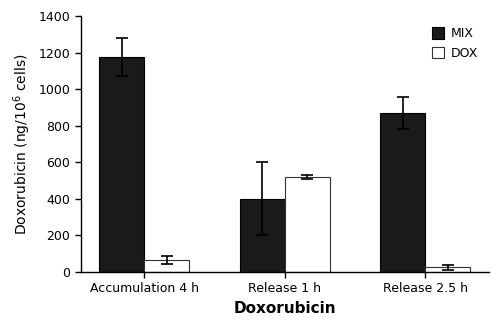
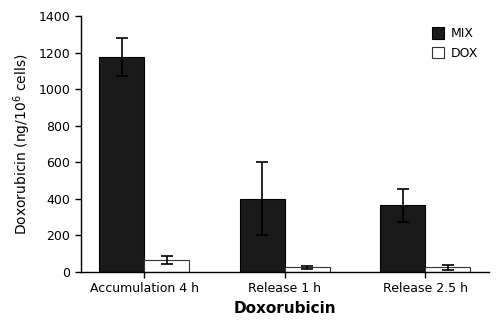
DOX/Release 1 h: 520 -> 20
MIX/Release 2.5 h: 870 -> 360
